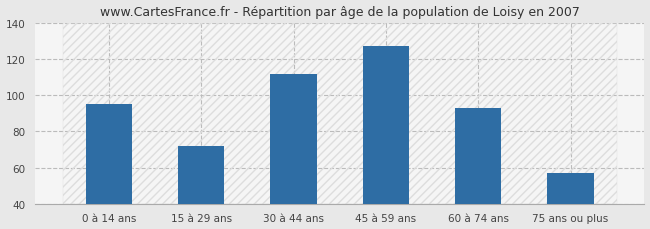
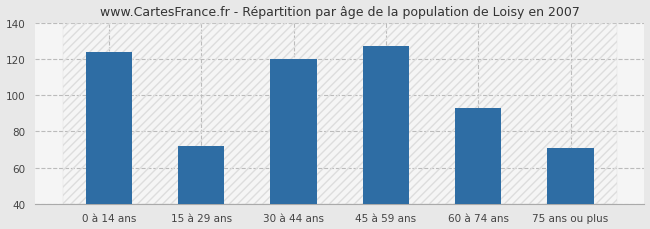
0 à 14 ans: 95 -> 124
30 à 44 ans: 112 -> 120
75 ans ou plus: 57 -> 71
